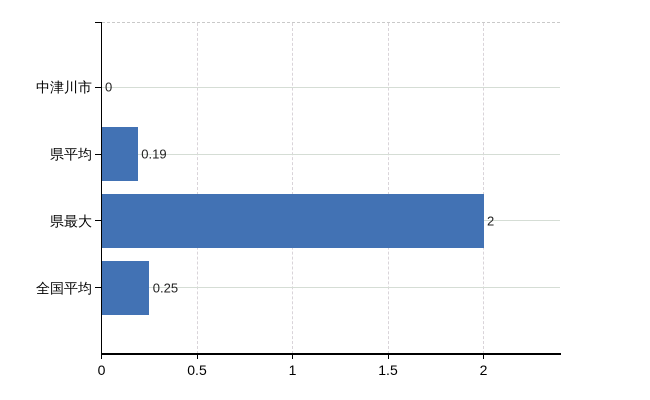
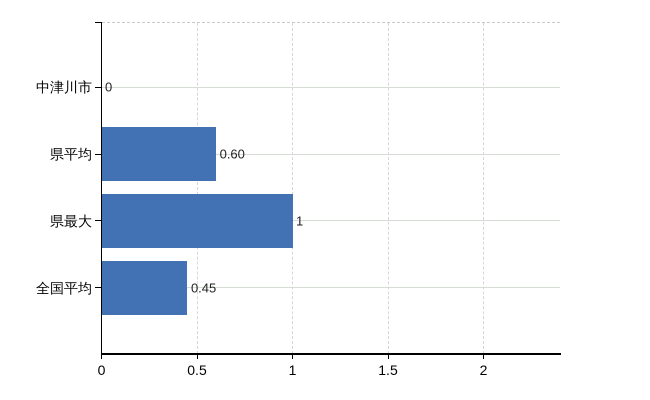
県平均: 0.19 -> 0.60
県最大: 2 -> 1
全国平均: 0.25 -> 0.45
